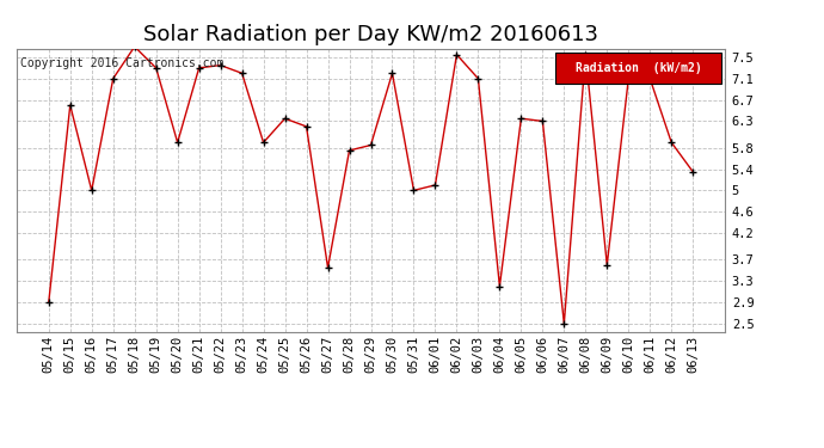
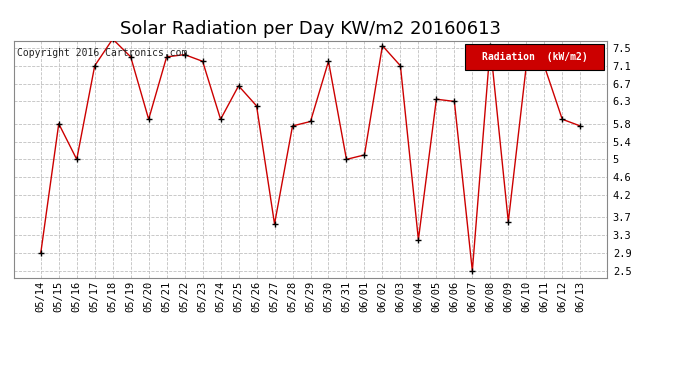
05/15: 6.60 -> 5.80
05/25: 6.35 -> 6.65
06/13: 5.35 -> 5.75
